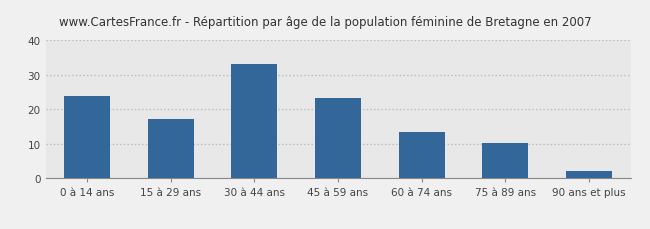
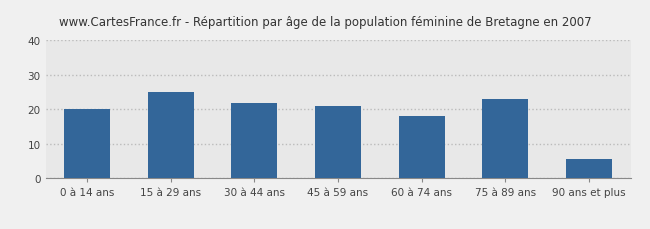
0 à 14 ans: 24.0 -> 20.0
15 à 29 ans: 17.2 -> 25.0
30 à 44 ans: 33.3 -> 22.0
45 à 59 ans: 23.2 -> 21.0
60 à 74 ans: 13.4 -> 18.0
75 à 89 ans: 10.2 -> 23.0
90 ans et plus: 2.2 -> 5.5
